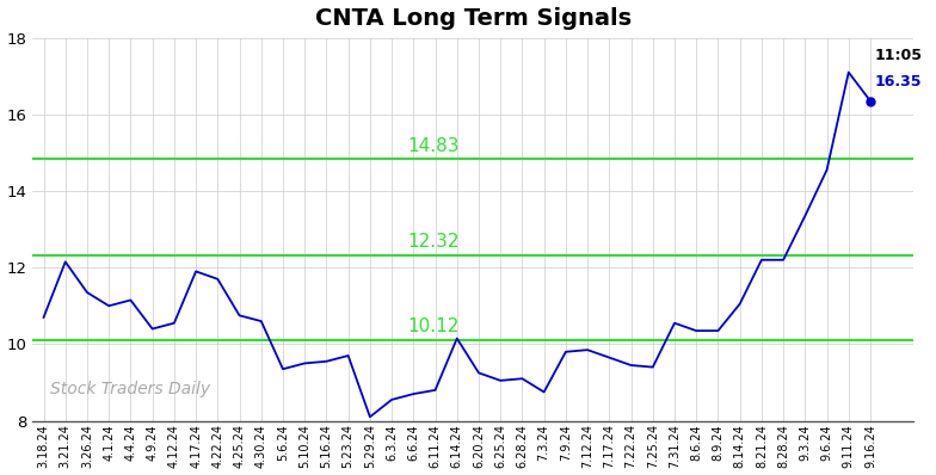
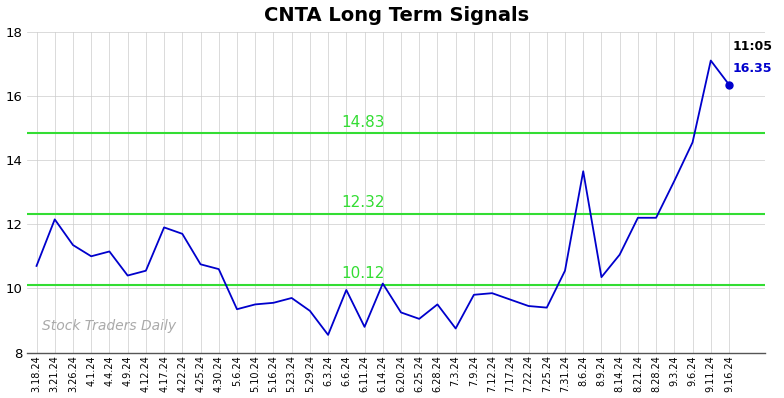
5.29.24: 8.10 -> 9.30
6.6.24: 8.70 -> 9.95
6.28.24: 9.10 -> 9.50
8.6.24: 10.35 -> 13.65
